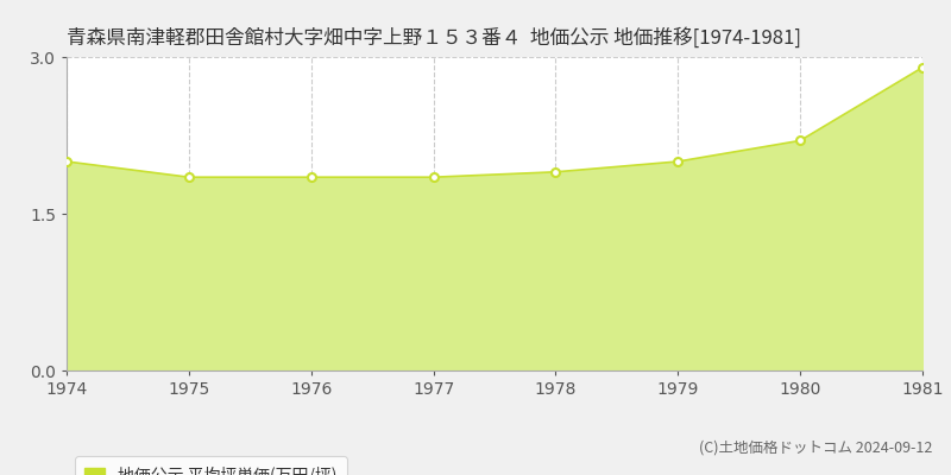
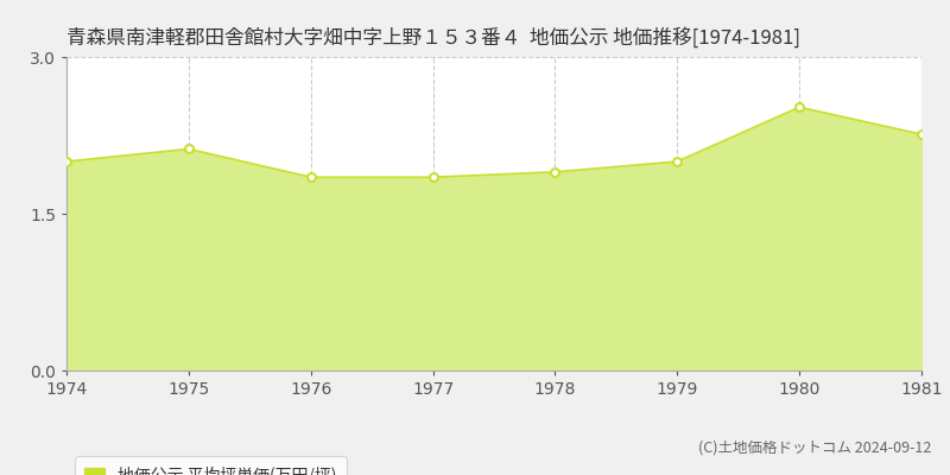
1975: 1.85 -> 2.12
1980: 2.20 -> 2.52
1981: 2.90 -> 2.26
